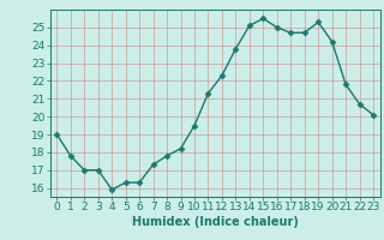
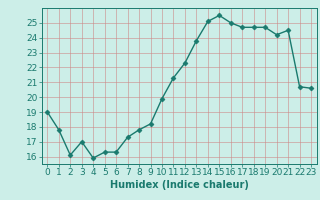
2: 17.0 -> 16.1
10: 19.5 -> 19.9
19: 25.3 -> 24.7
21: 21.8 -> 24.5
23: 20.1 -> 20.6
